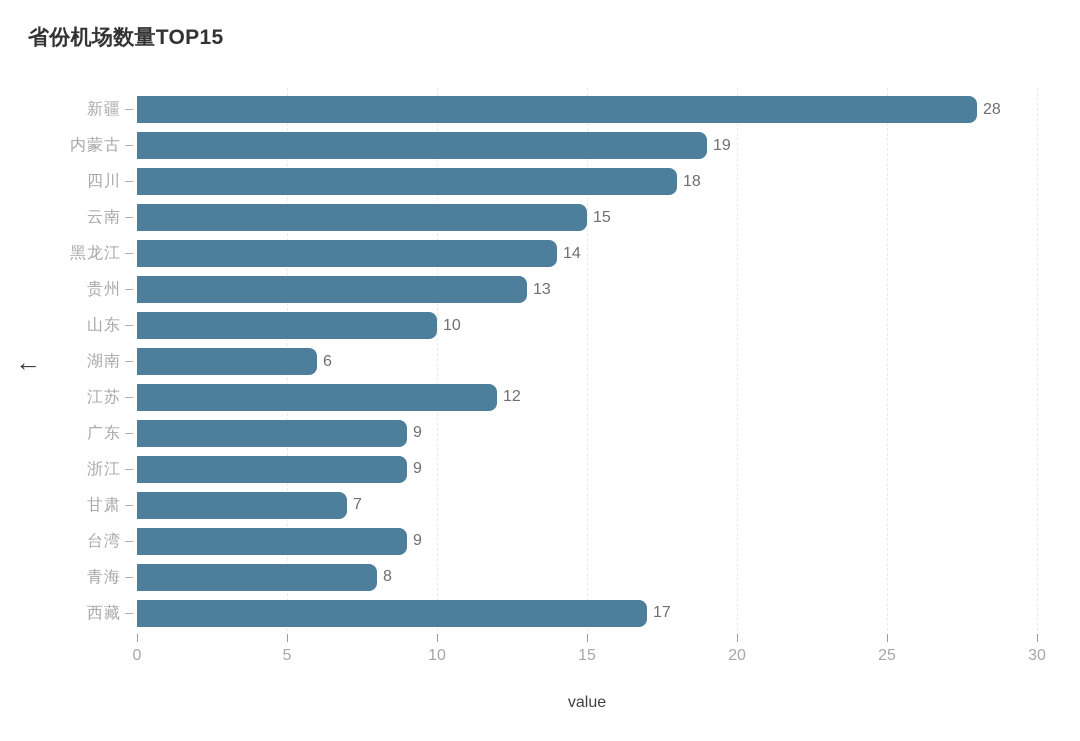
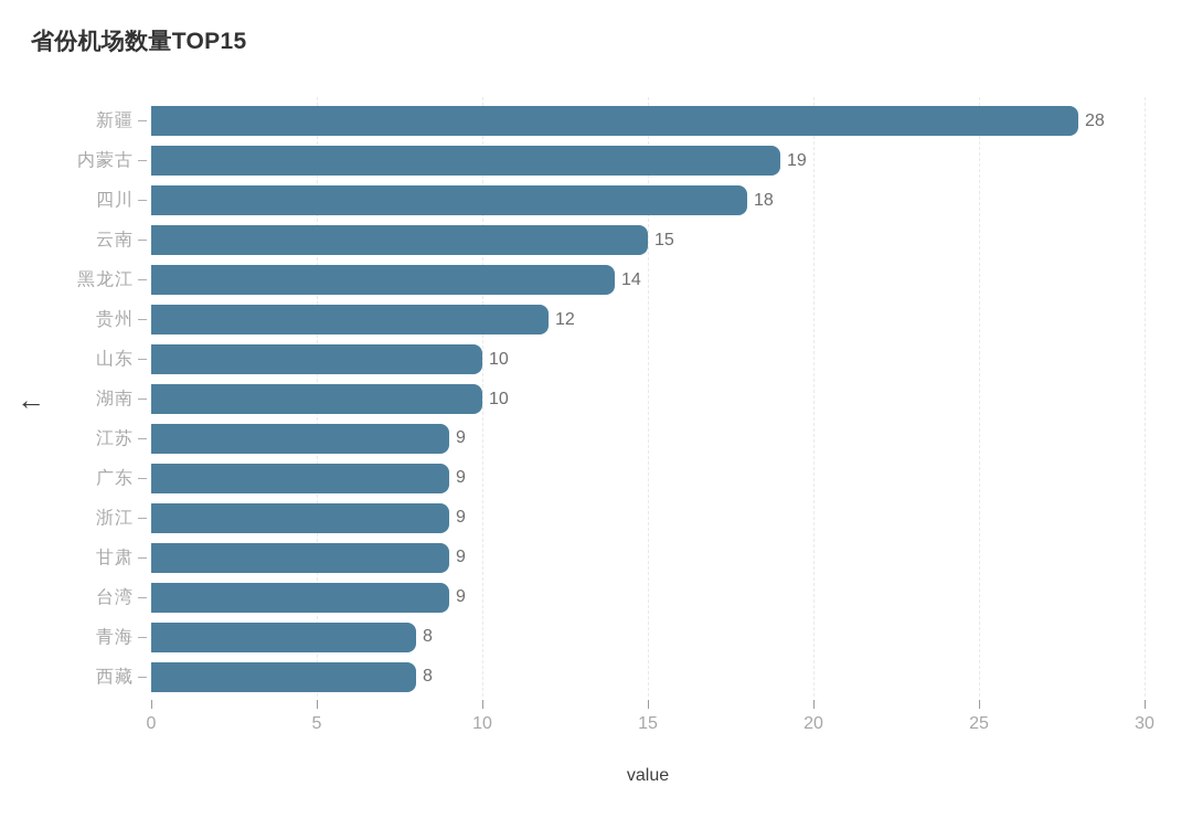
贵州: 13 -> 12
湖南: 6 -> 10
江苏: 12 -> 9
甘肃: 7 -> 9
西藏: 17 -> 8
